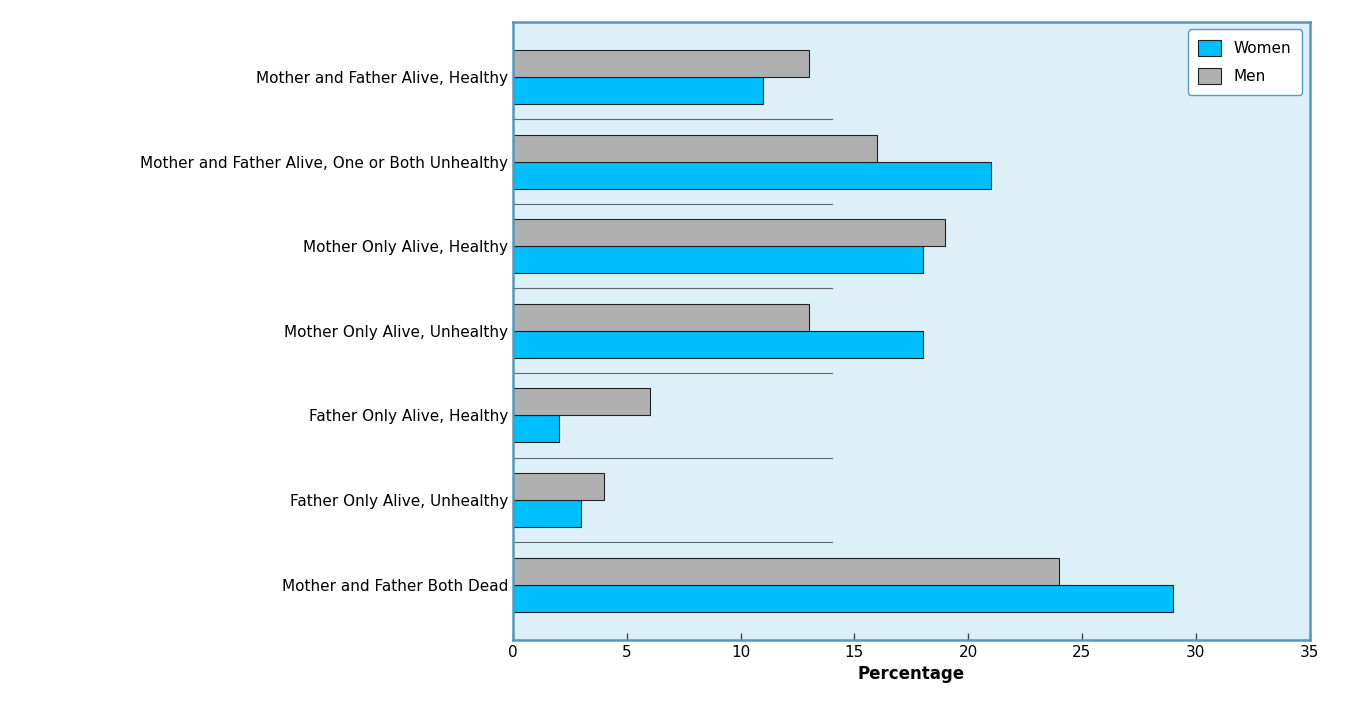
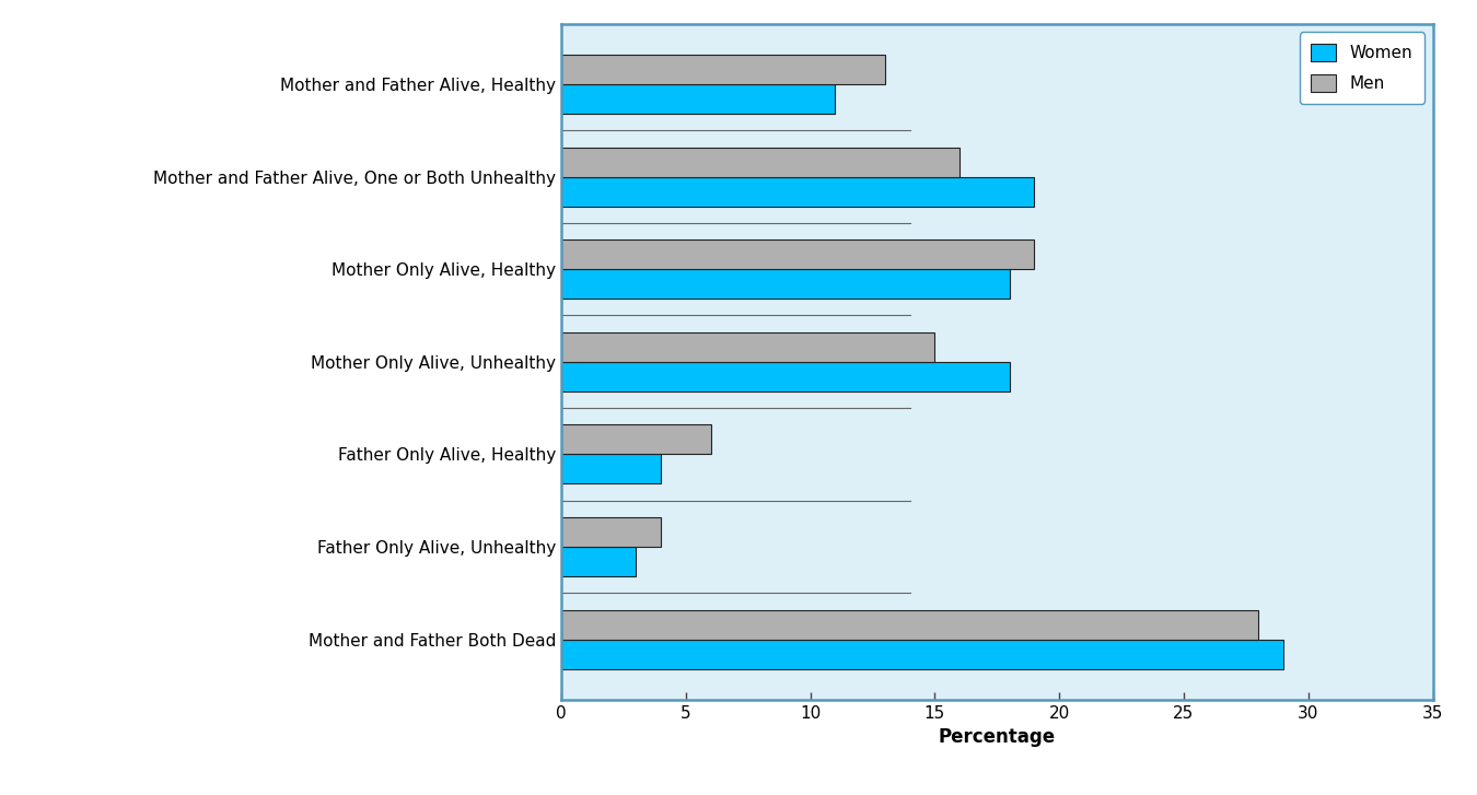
Women/Mother and Father Alive, One or Both Unhealthy: 21 -> 19
Men/Mother Only Alive, Unhealthy: 13 -> 15
Women/Father Only Alive, Healthy: 2 -> 4
Men/Mother and Father Both Dead: 24 -> 28
